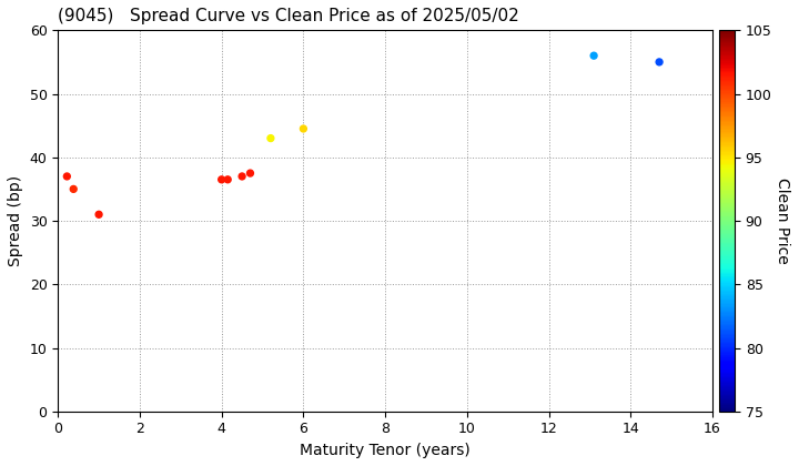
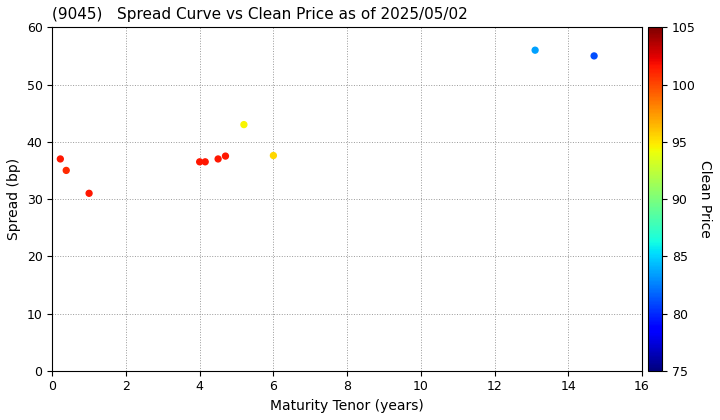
6: 44.5 -> 37.6
